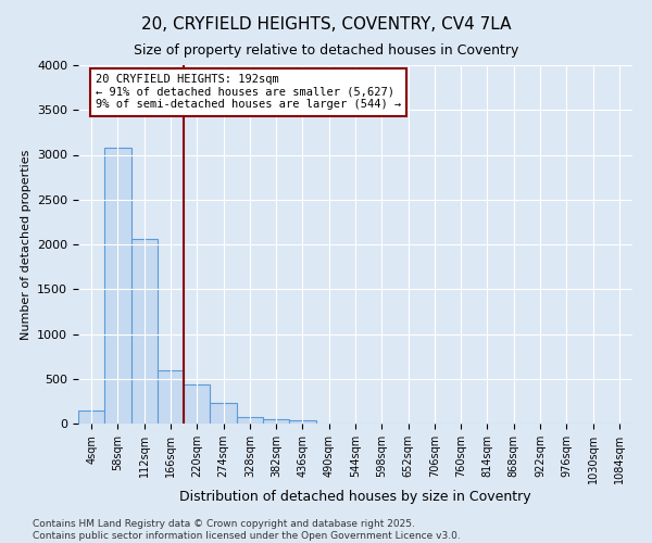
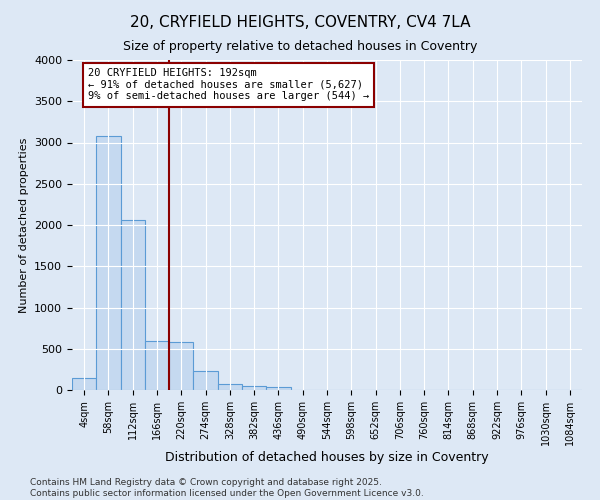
220sqm: 440 -> 580
